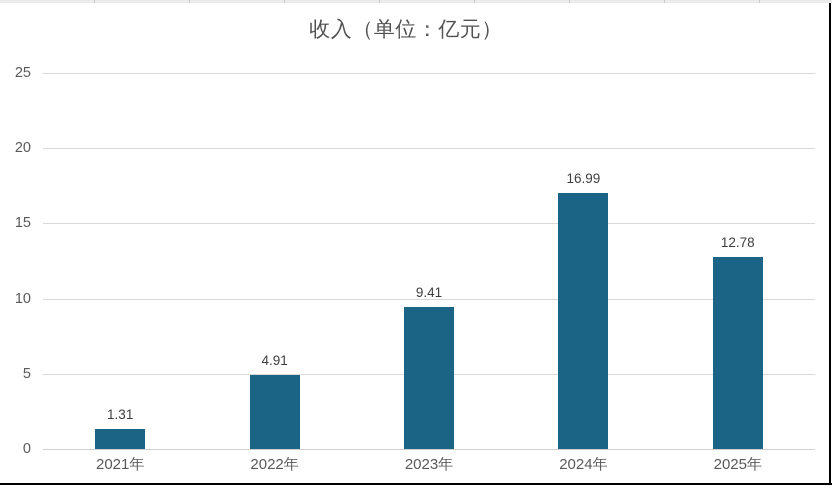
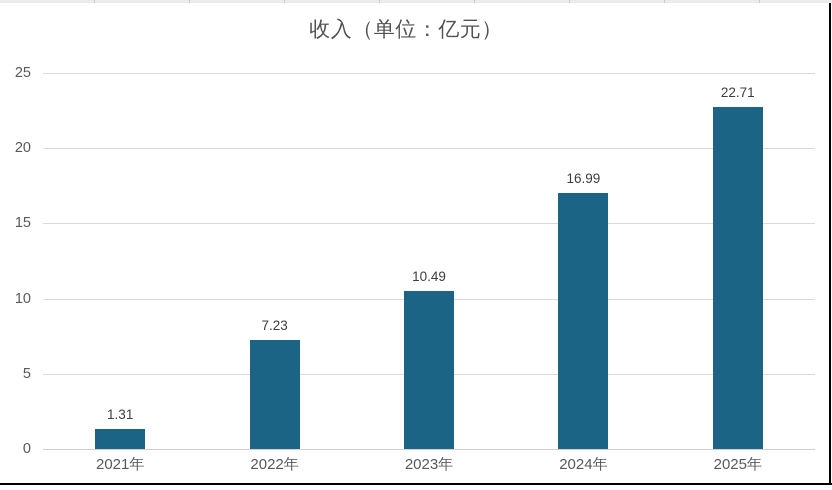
2022年: 4.91 -> 7.23
2023年: 9.41 -> 10.49
2025年: 12.78 -> 22.71
